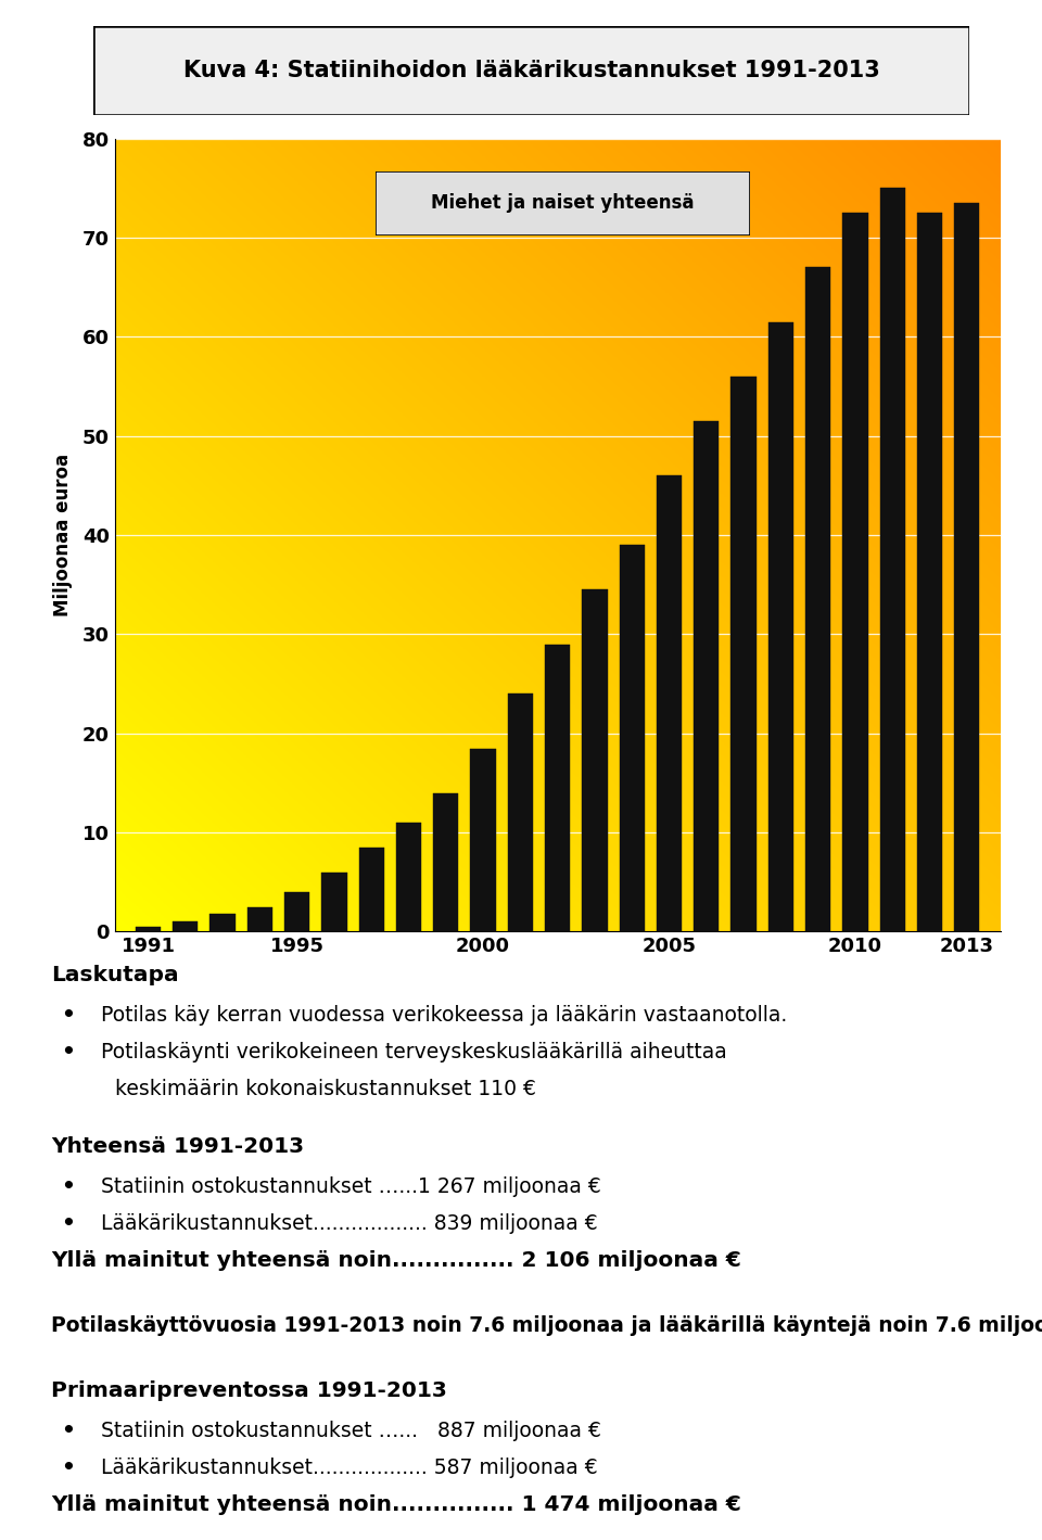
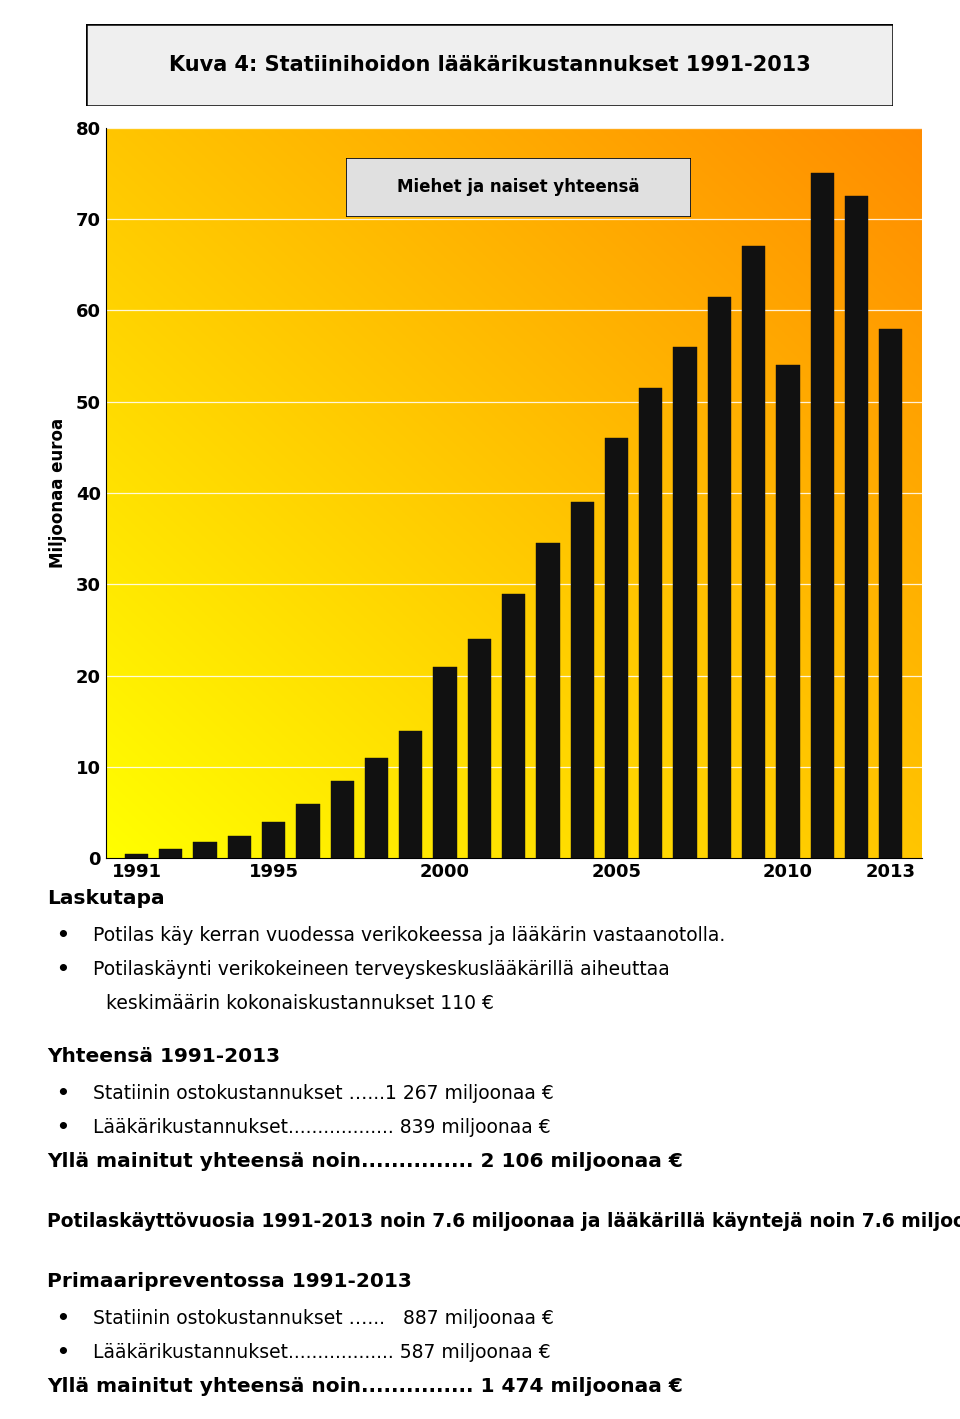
2000: 18.5 -> 21.0
2010: 72.5 -> 54.0
2013: 73.5 -> 58.0
